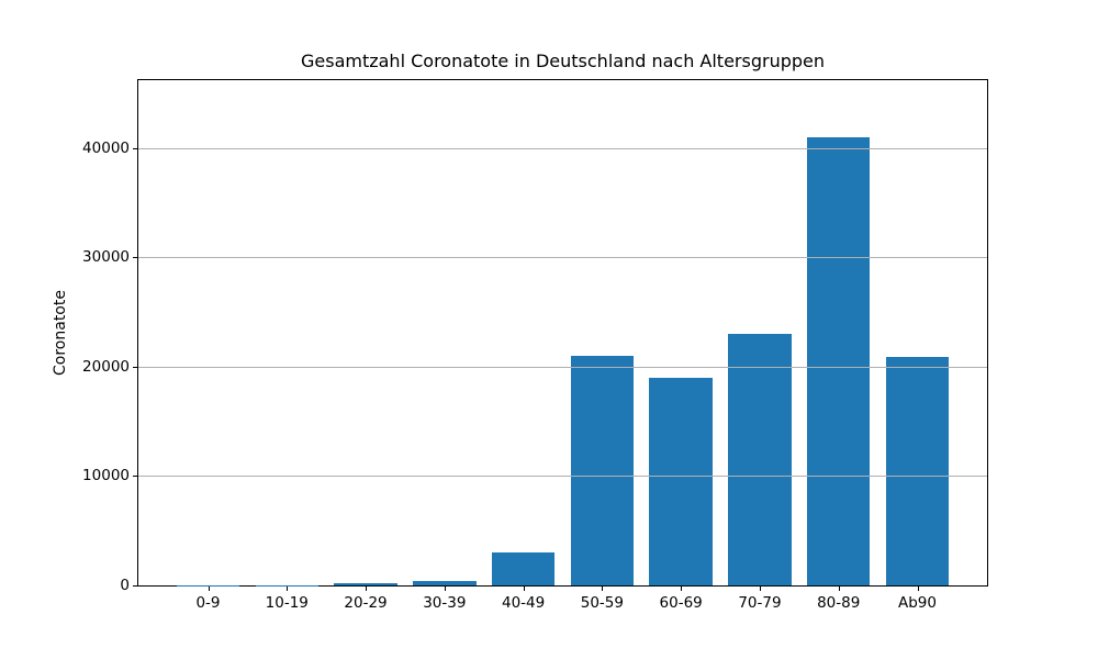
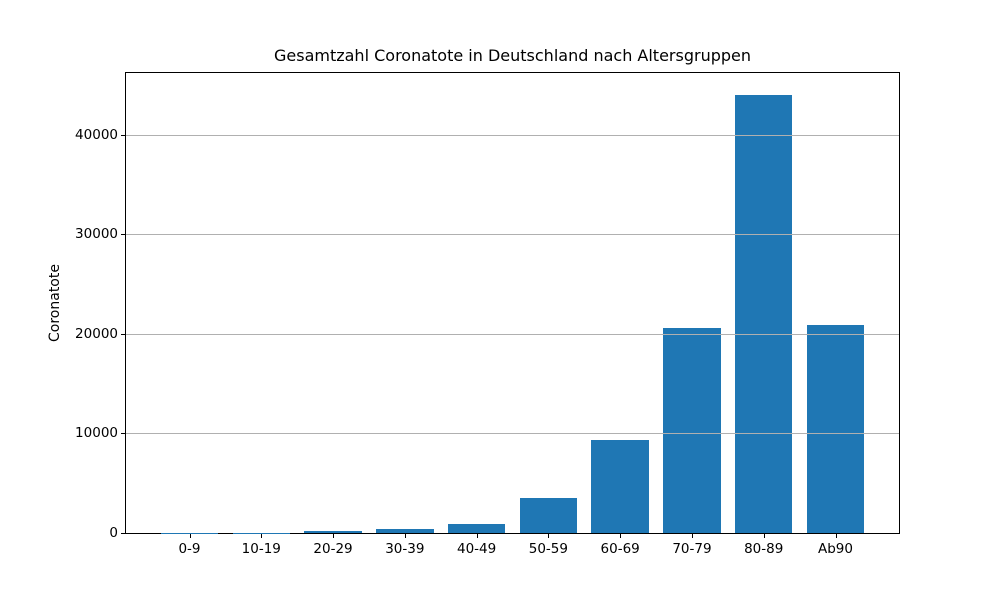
40-49: 3000 -> 1000
50-59: 21000 -> 4000
60-69: 19000 -> 9000
70-79: 23000 -> 21000
80-89: 41000 -> 44000
